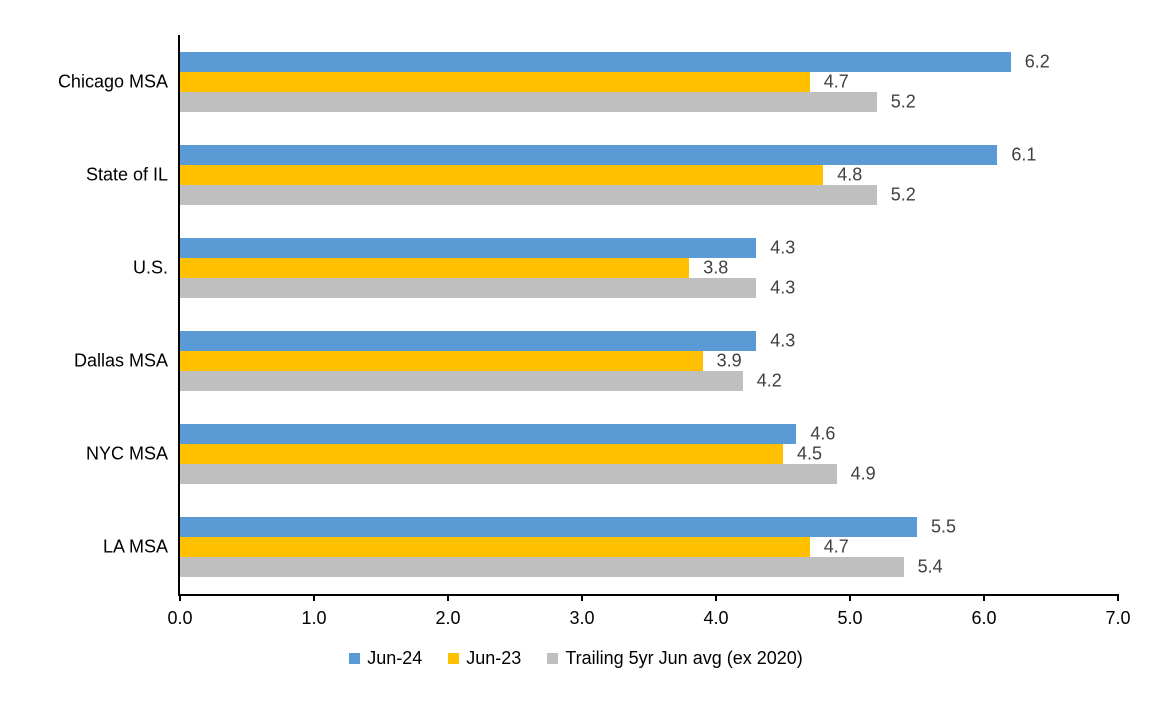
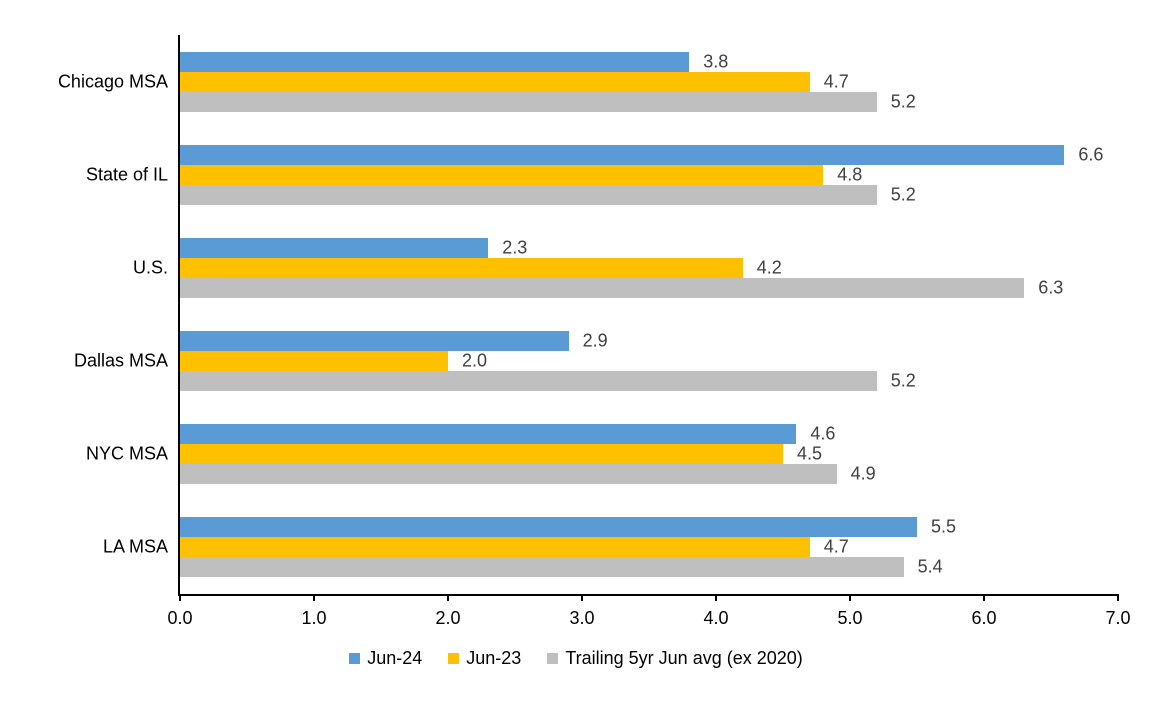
Jun-24/Chicago MSA: 6.2 -> 3.8
Jun-24/State of IL: 6.1 -> 6.6
Jun-24/U.S.: 4.3 -> 2.3
Jun-23/U.S.: 3.8 -> 4.2
Trailing 5yr Jun avg (ex 2020)/U.S.: 4.3 -> 6.3
Jun-24/Dallas MSA: 4.3 -> 2.9
Jun-23/Dallas MSA: 3.9 -> 2.0
Trailing 5yr Jun avg (ex 2020)/Dallas MSA: 4.2 -> 5.2
